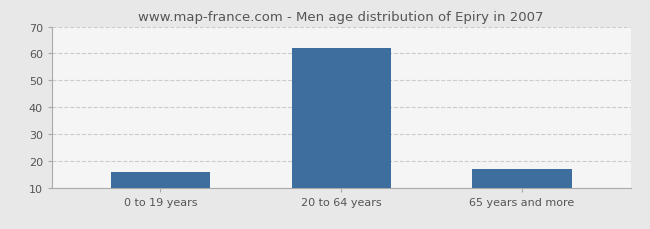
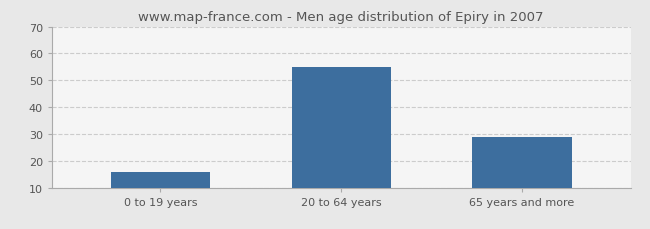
20 to 64 years: 62 -> 55
65 years and more: 17 -> 29
